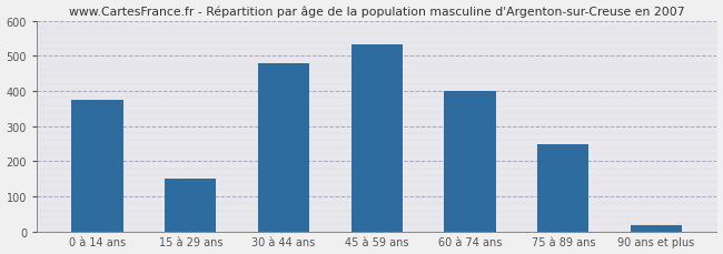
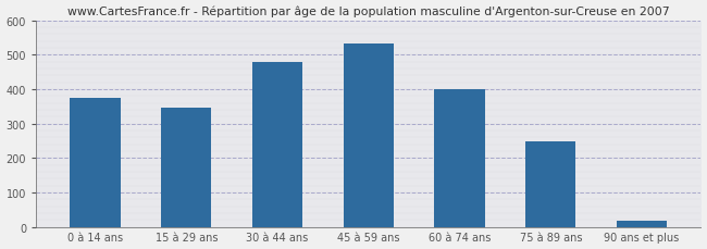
15 à 29 ans: 150 -> 347
